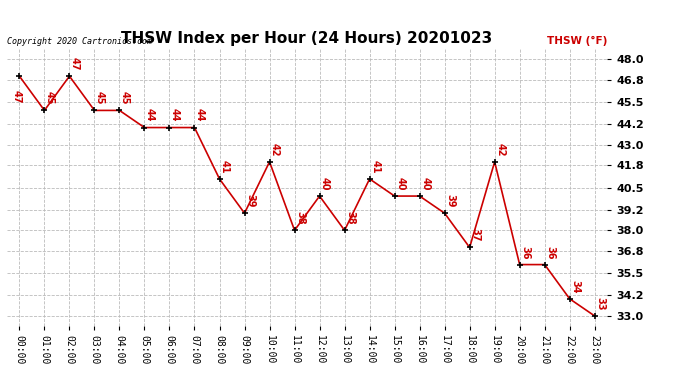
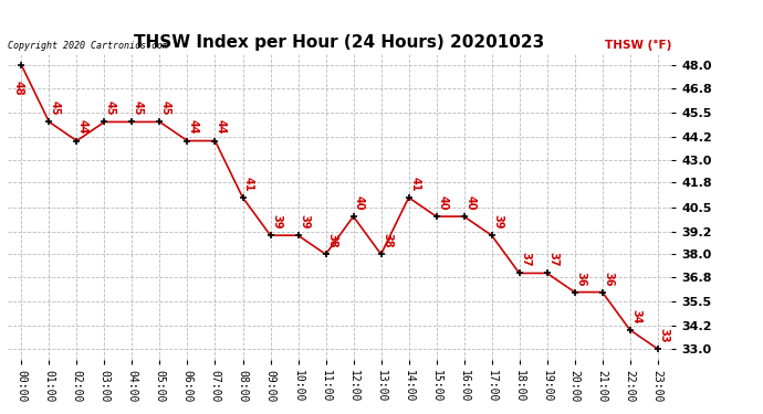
00:00: 47 -> 48
02:00: 47 -> 44
05:00: 44 -> 45
10:00: 42 -> 39
19:00: 42 -> 37
